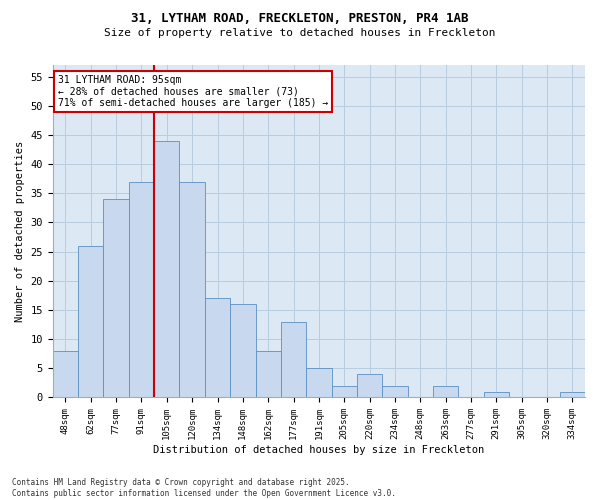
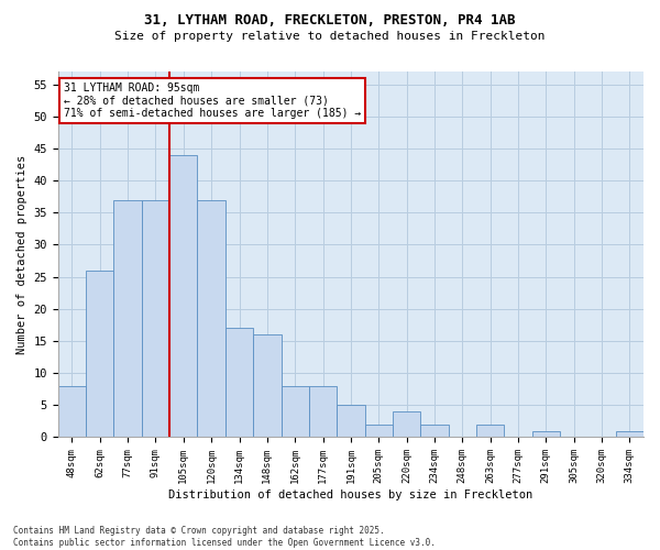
77sqm: 34 -> 37
177sqm: 13 -> 8
